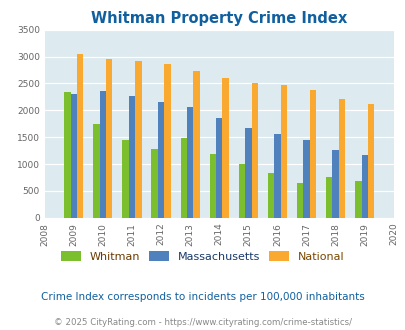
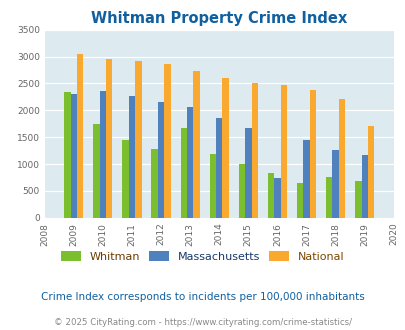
Whitman/2013: 1490 -> 1680
Massachusetts/2016: 1560 -> 740
National/2019: 2110 -> 1700
